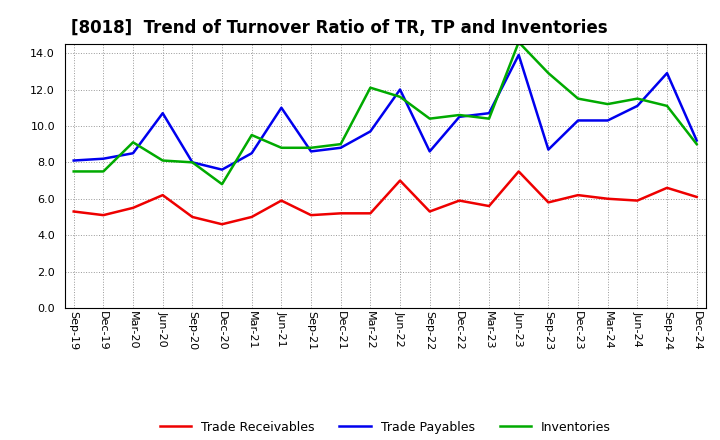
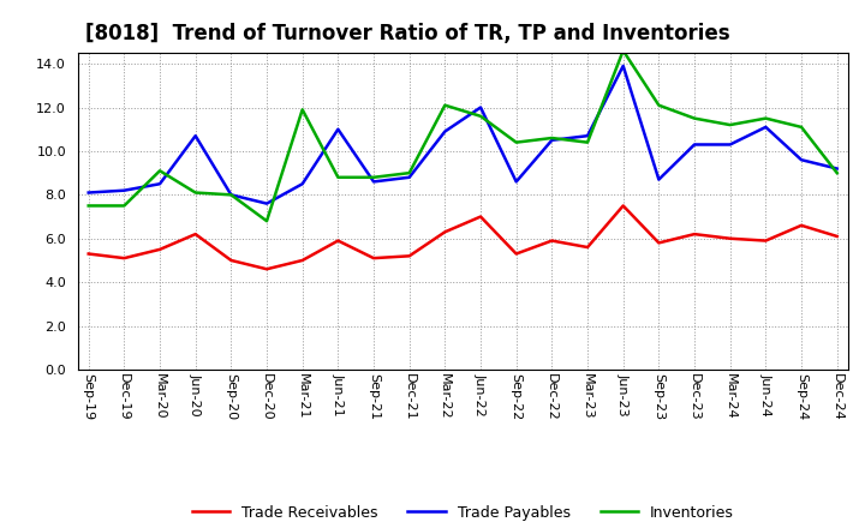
Inventories/Mar-21: 9.5 -> 11.9
Trade Receivables/Mar-22: 5.2 -> 6.3
Trade Payables/Mar-22: 9.7 -> 10.9
Inventories/Sep-23: 12.9 -> 12.1
Trade Payables/Sep-24: 12.9 -> 9.6
